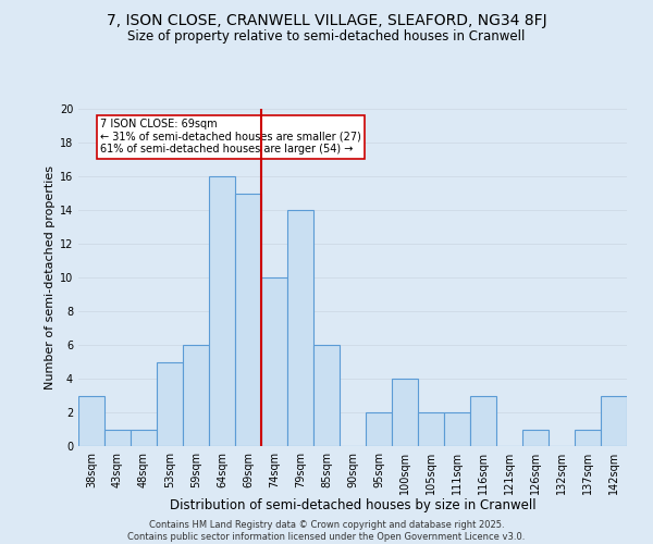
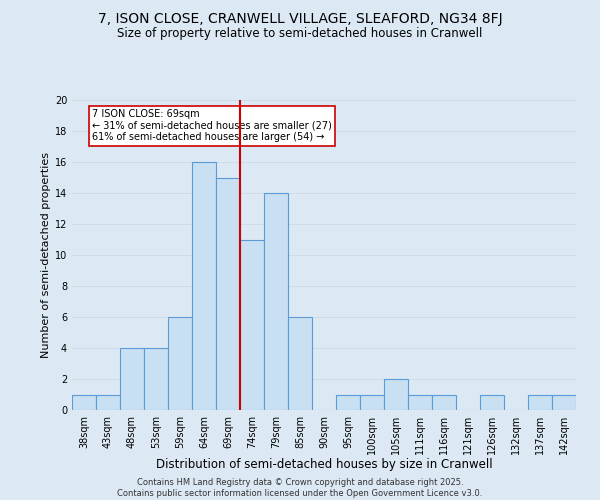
38sqm: 3 -> 1
48sqm: 1 -> 4
53sqm: 5 -> 4
74sqm: 10 -> 11
95sqm: 2 -> 1
100sqm: 4 -> 1
111sqm: 2 -> 1
116sqm: 3 -> 1
142sqm: 3 -> 1
